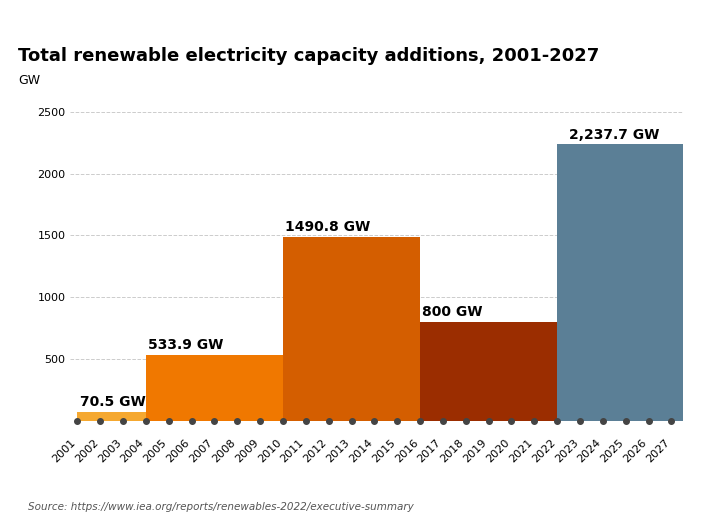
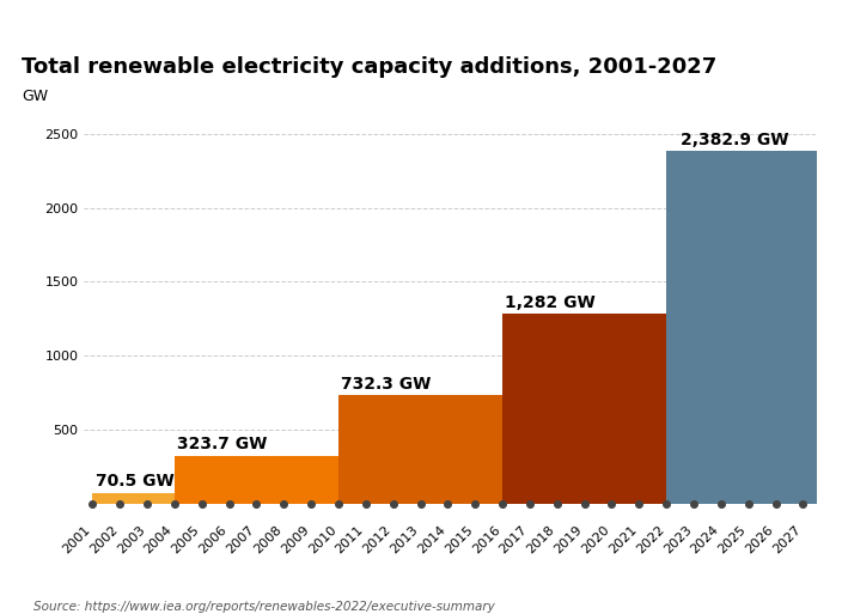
2007: 533.9 -> 323.7
2013: 1490.8 -> 732.3
2019: 800 -> 1,282
2025: 2,237.7 -> 2,382.9
